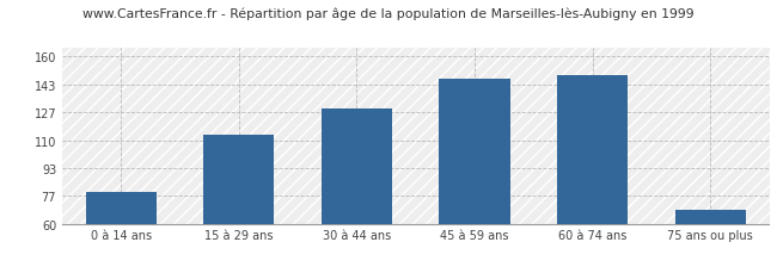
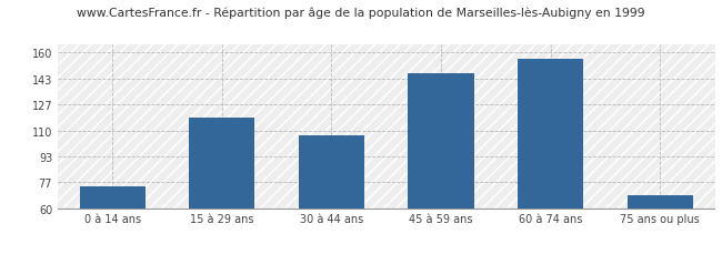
0 à 14 ans: 79 -> 74
15 à 29 ans: 113 -> 118
30 à 44 ans: 129 -> 107
60 à 74 ans: 149 -> 156
